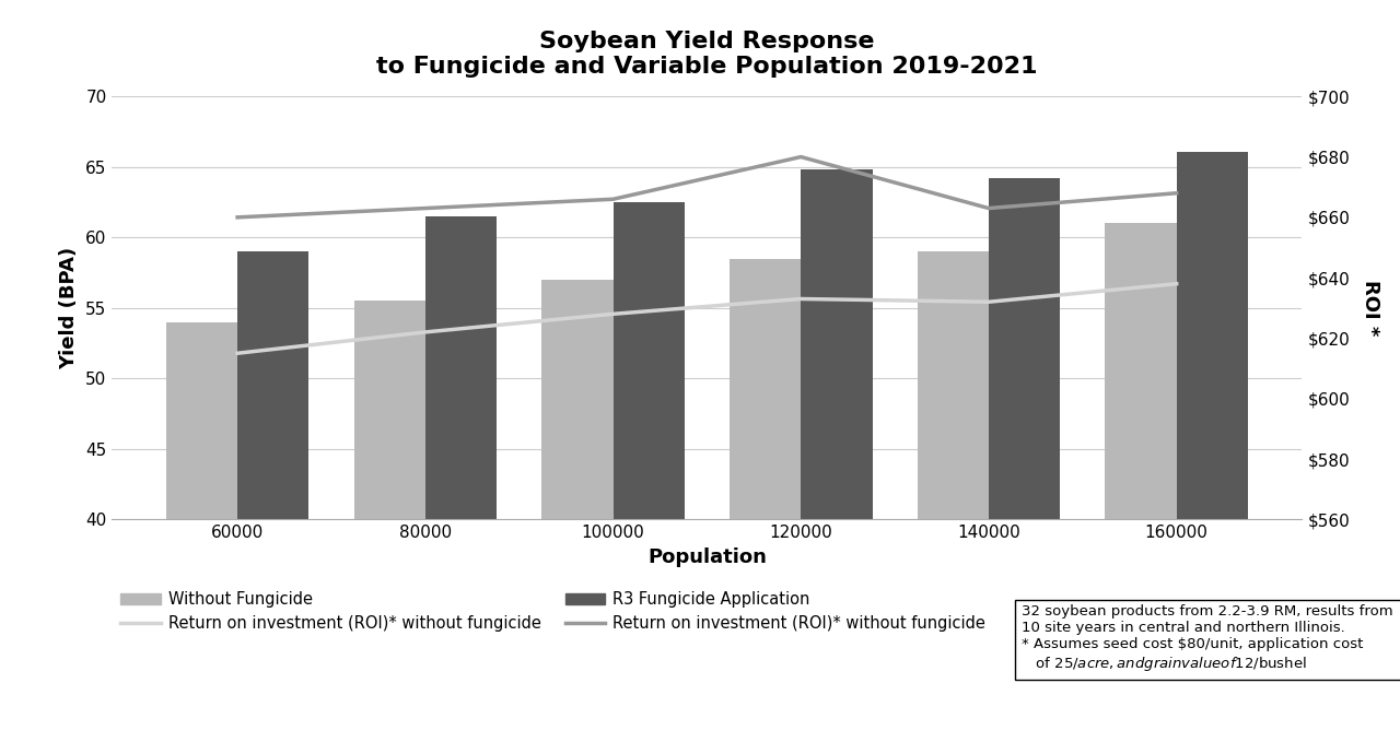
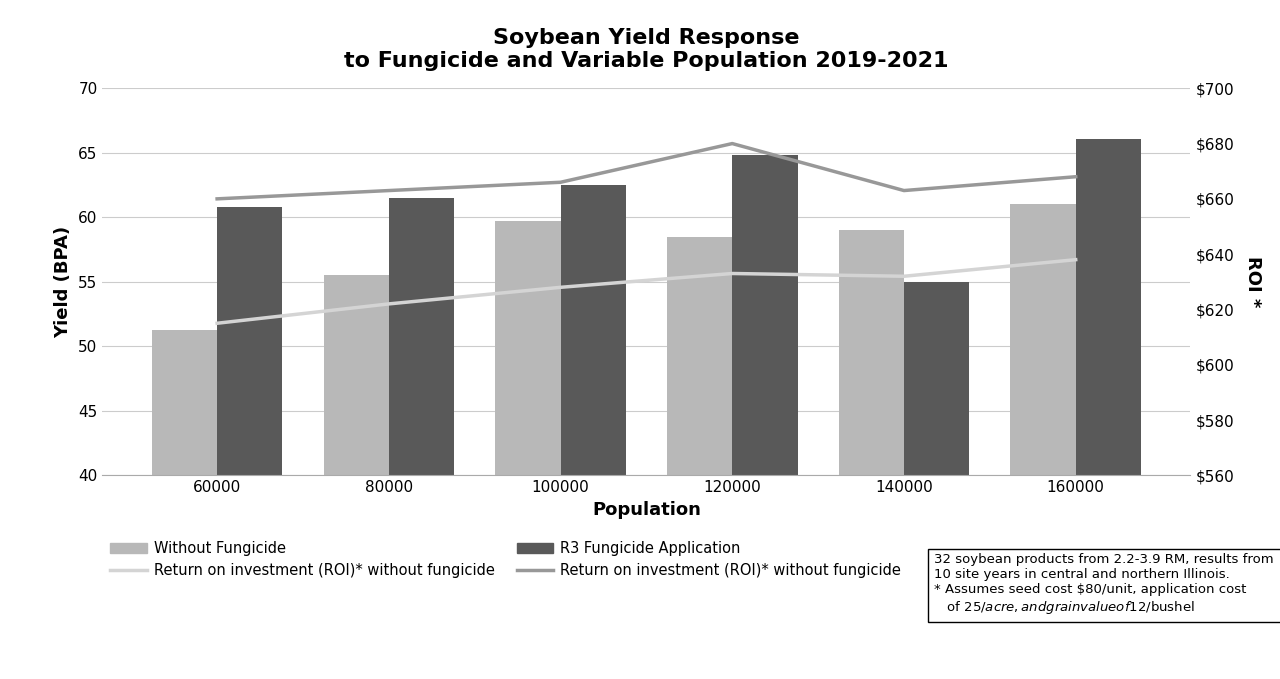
Without Fungicide/60000: 54.0 -> 51.3
R3 Fungicide Application/60000: 59.0 -> 60.8
Without Fungicide/100000: 57.0 -> 59.7
R3 Fungicide Application/140000: 64.2 -> 55.0
